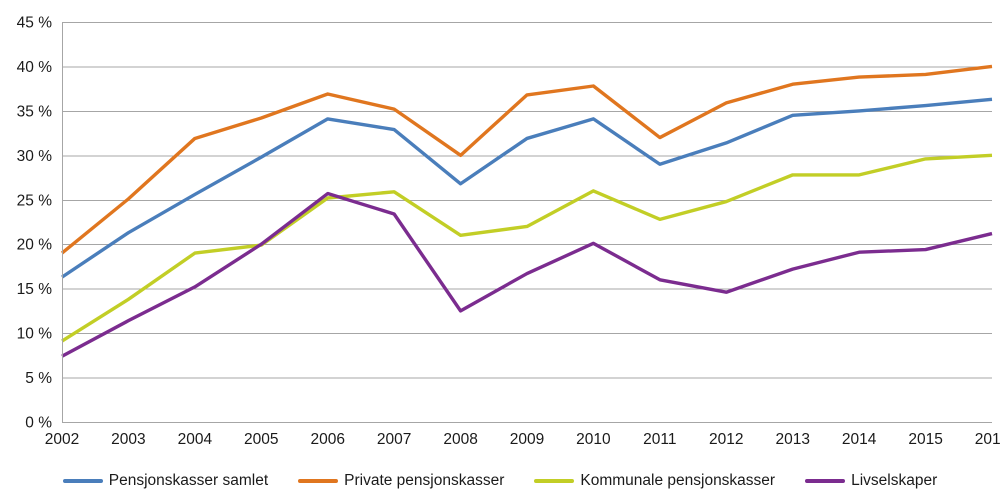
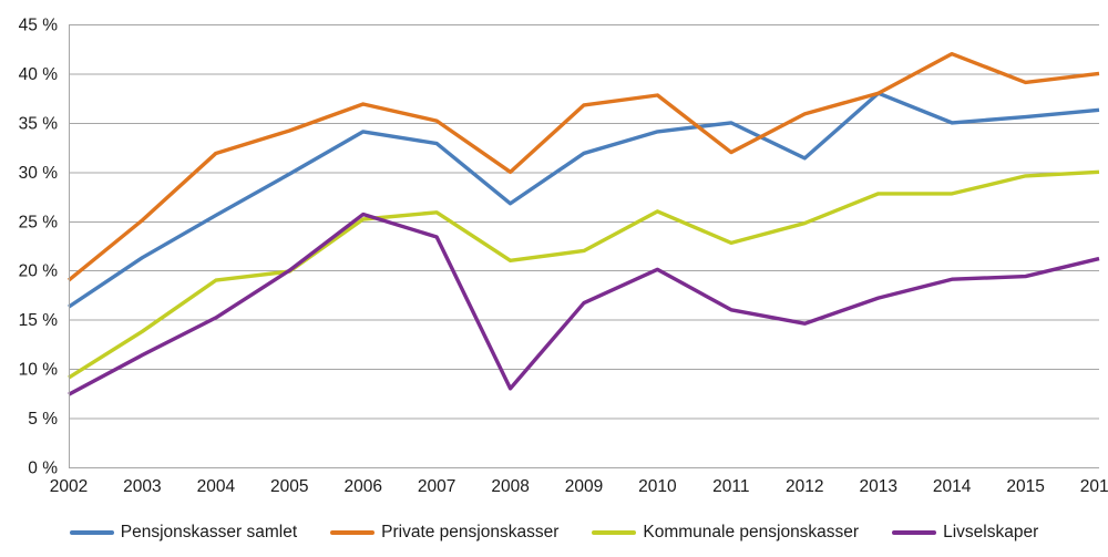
Livselskaper/2008: 12% -> 8%
Pensjonskasser samlet/2011: 29% -> 35%
Pensjonskasser samlet/2013: 34% -> 38%
Private pensjonskasser/2014: 39% -> 42%
